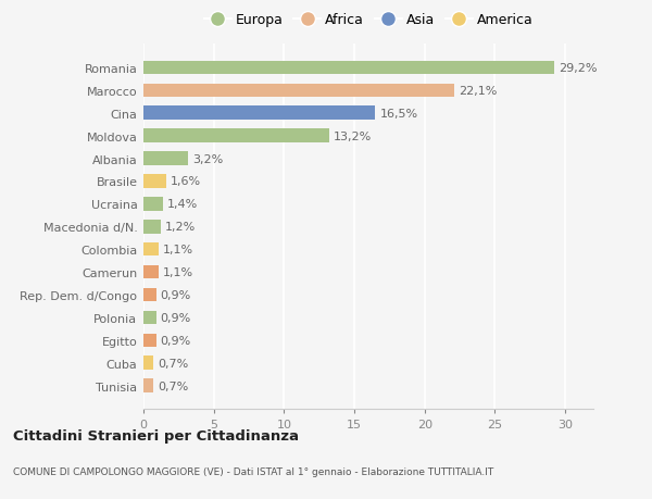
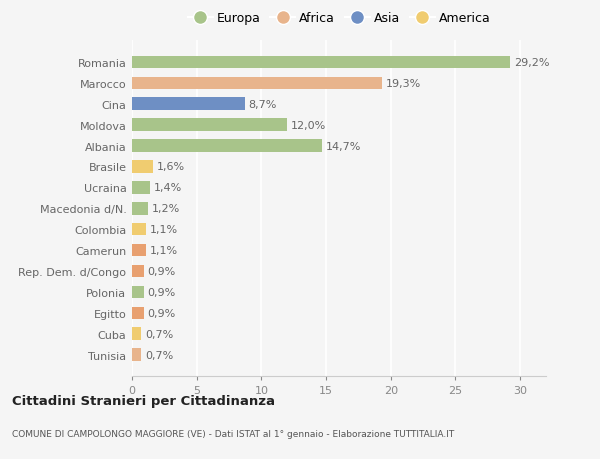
Marocco: 22,1% -> 19,3%
Cina: 16,5% -> 8,7%
Moldova: 13,2% -> 12,0%
Albania: 3,2% -> 14,7%
